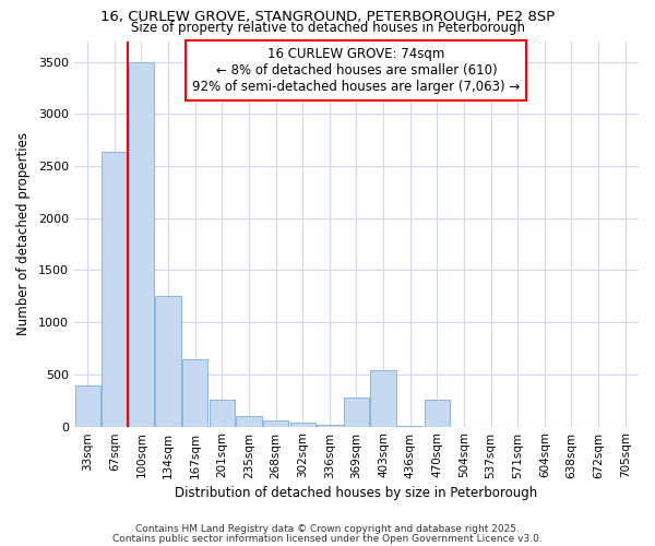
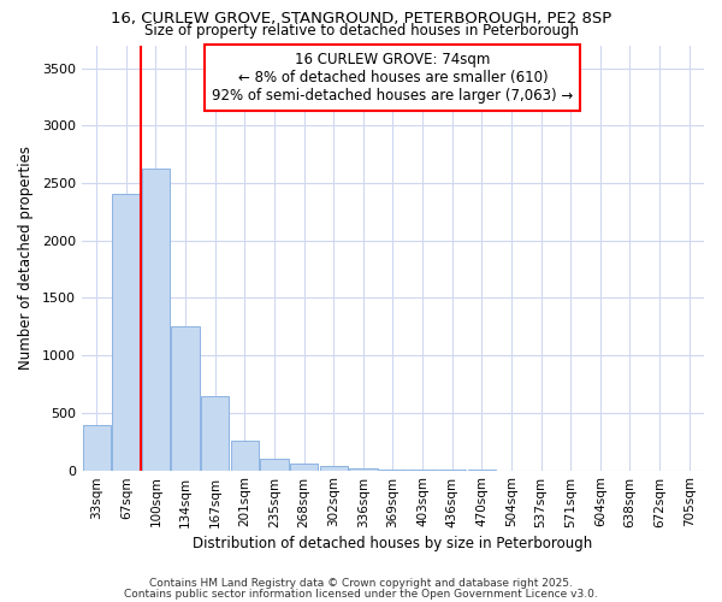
67sqm: 2640 -> 2410
100sqm: 3500 -> 2630
369sqm: 280 -> 10
403sqm: 540 -> 0
470sqm: 260 -> 0
